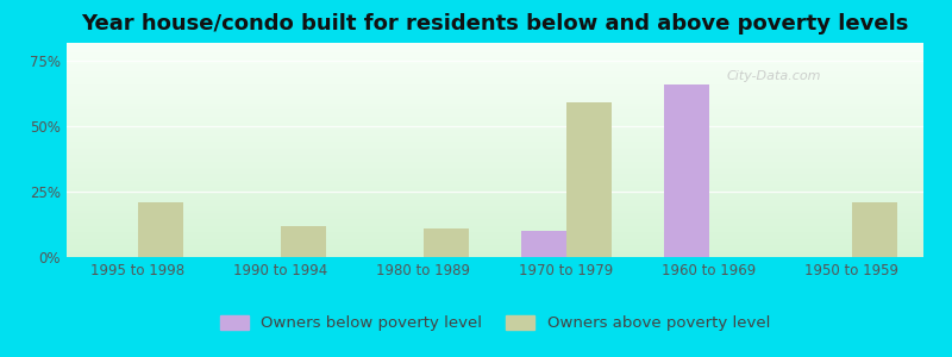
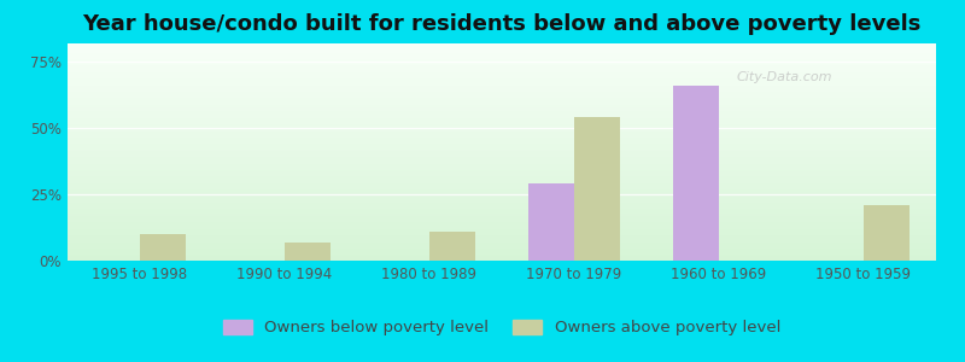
Owners above poverty level/1995 to 1998: 21% -> 10%
Owners above poverty level/1990 to 1994: 12% -> 7%
Owners below poverty level/1970 to 1979: 10% -> 29%
Owners above poverty level/1970 to 1979: 59% -> 54%
